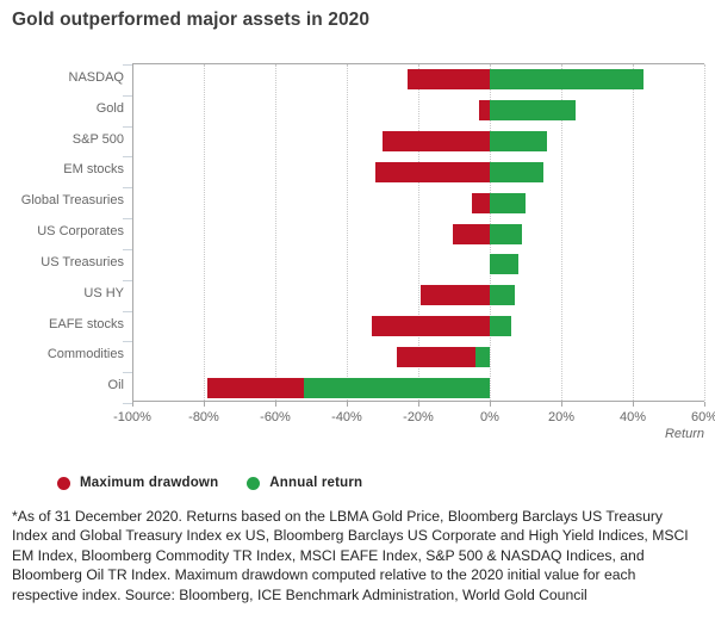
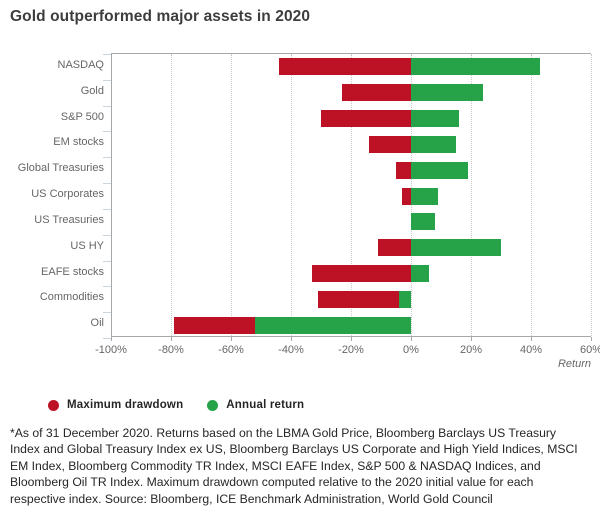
Maximum drawdown/NASDAQ: -23% -> -44%
Maximum drawdown/Gold: -3% -> -23%
Maximum drawdown/EM stocks: -32% -> -14%
Annual return/Global Treasuries: 10% -> 19%
Maximum drawdown/US Corporates: -10% -> -3%
Maximum drawdown/US HY: -20% -> -11%
Annual return/US HY: 7% -> 30%
Maximum drawdown/Commodities: -26% -> -31%
